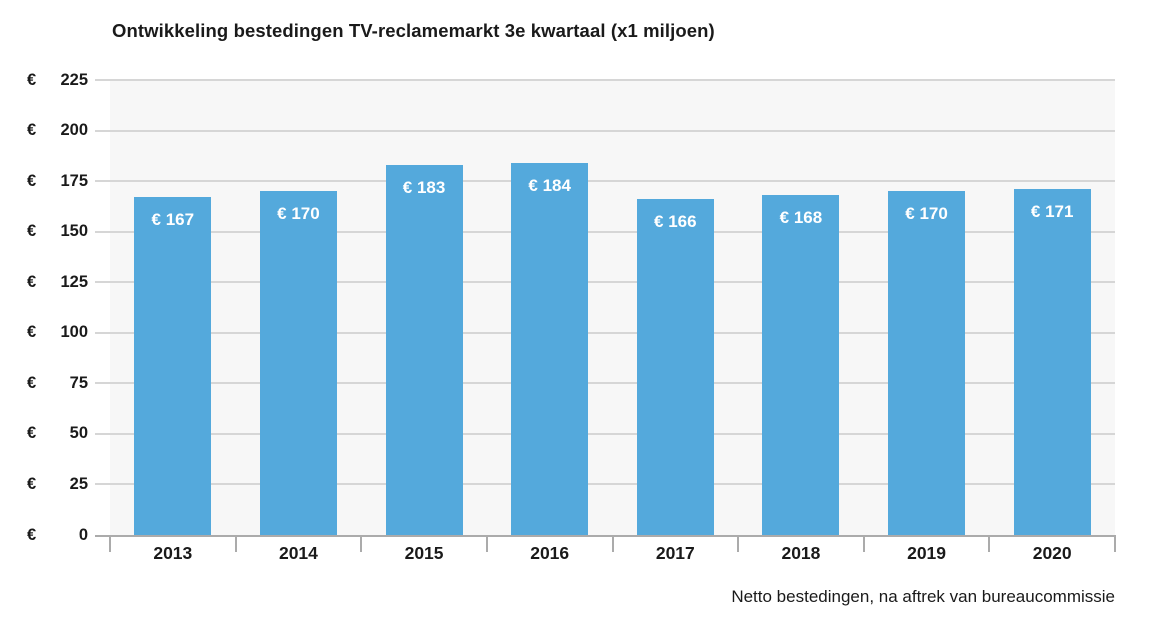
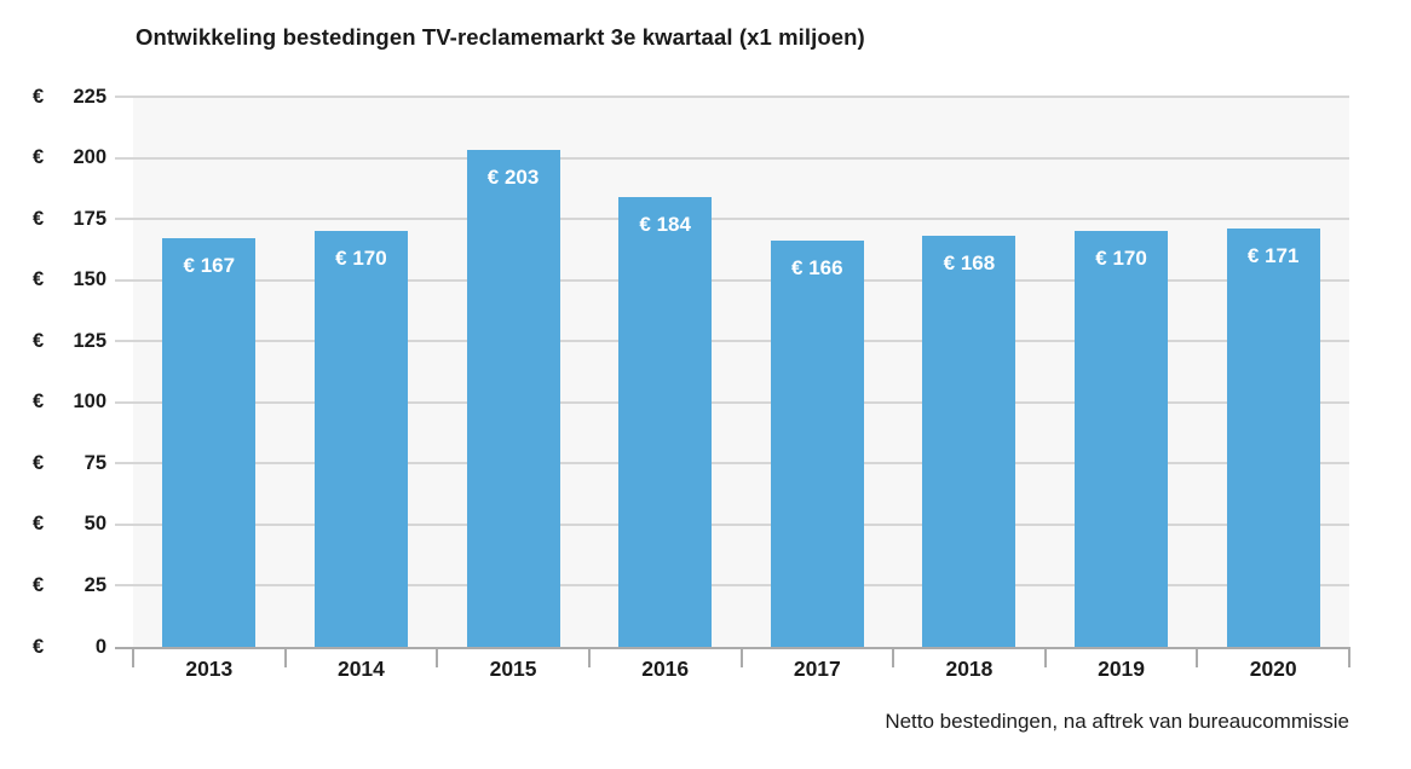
2015: 183 -> 203
